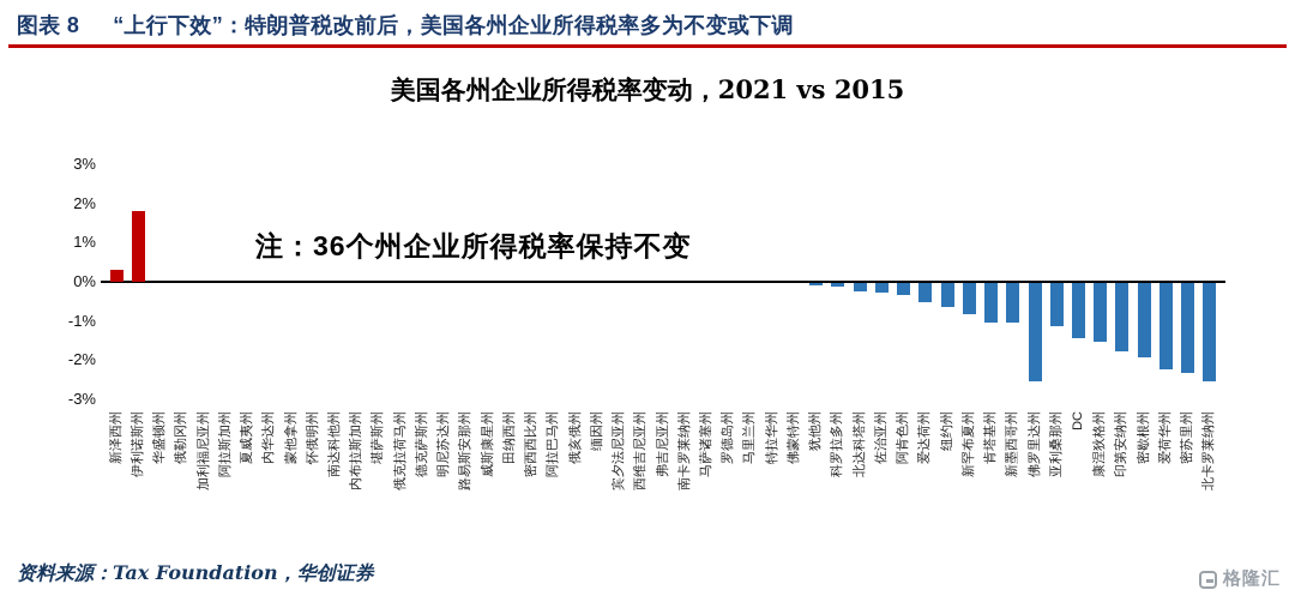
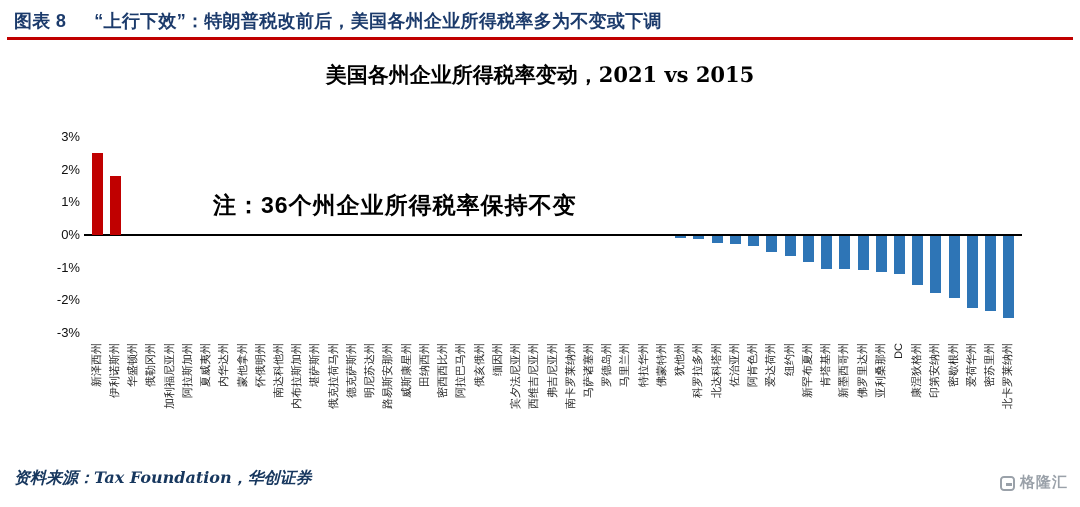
新泽西州: 0.3% -> 2.5%
佛罗里达州: -2.5% -> -1.1%
DC: -1.4% -> -1.1%
